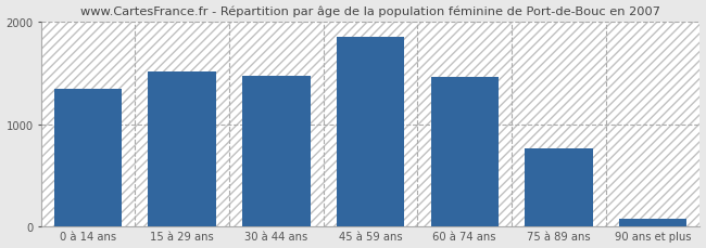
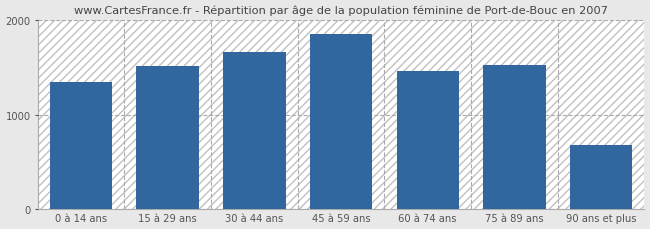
30 à 44 ans: 1470 -> 1660
75 à 89 ans: 760 -> 1520
90 ans et plus: 80 -> 680
